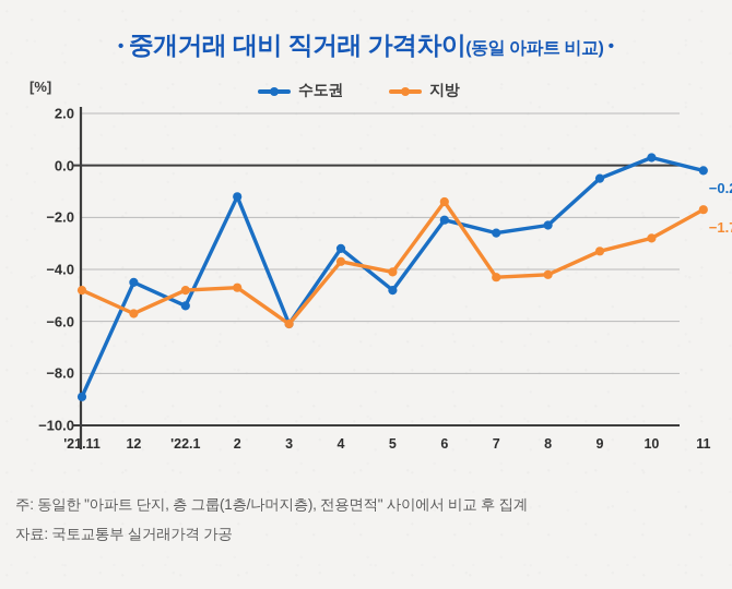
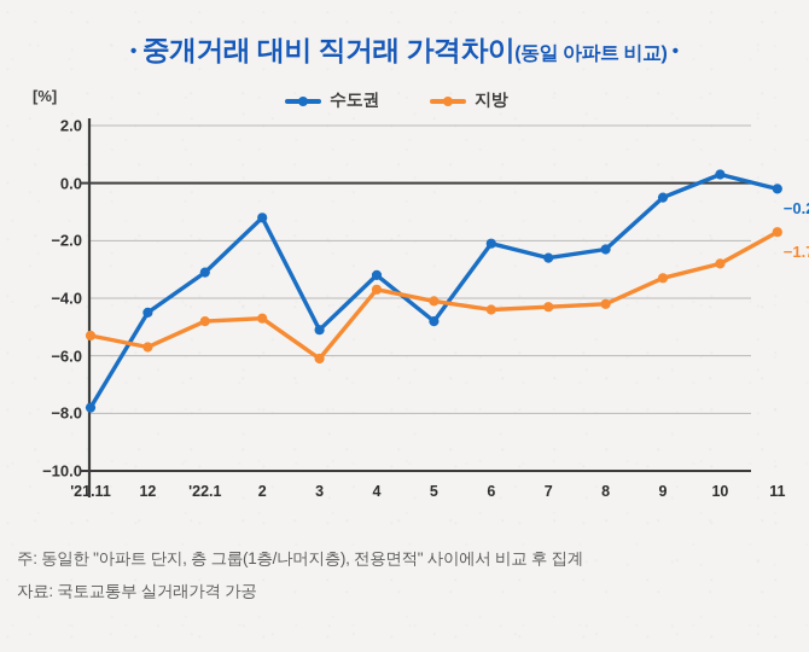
수도권/'21.11: -8.9 -> -7.8
지방/'21.11: -4.8 -> -5.3
수도권/'22.1: -5.4 -> -3.1
수도권/3: -6.1 -> -5.1
지방/6: -1.4 -> -4.4
